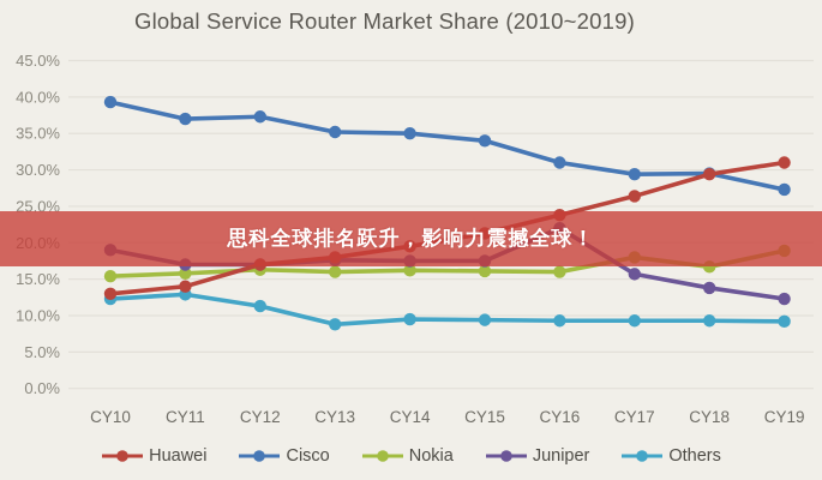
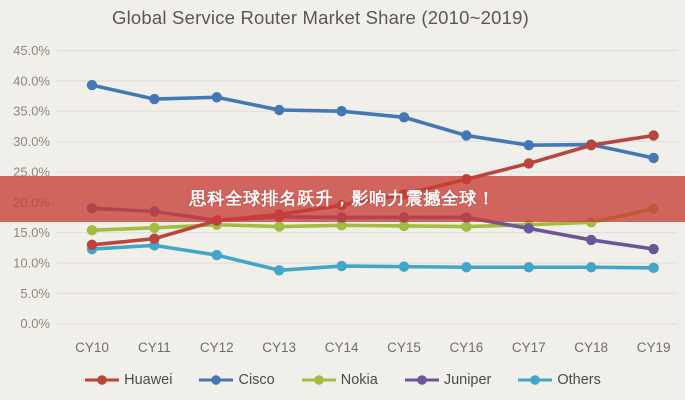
Juniper/CY11: 17% -> 18%
Juniper/CY16: 22% -> 18%
Nokia/CY17: 18% -> 16%
